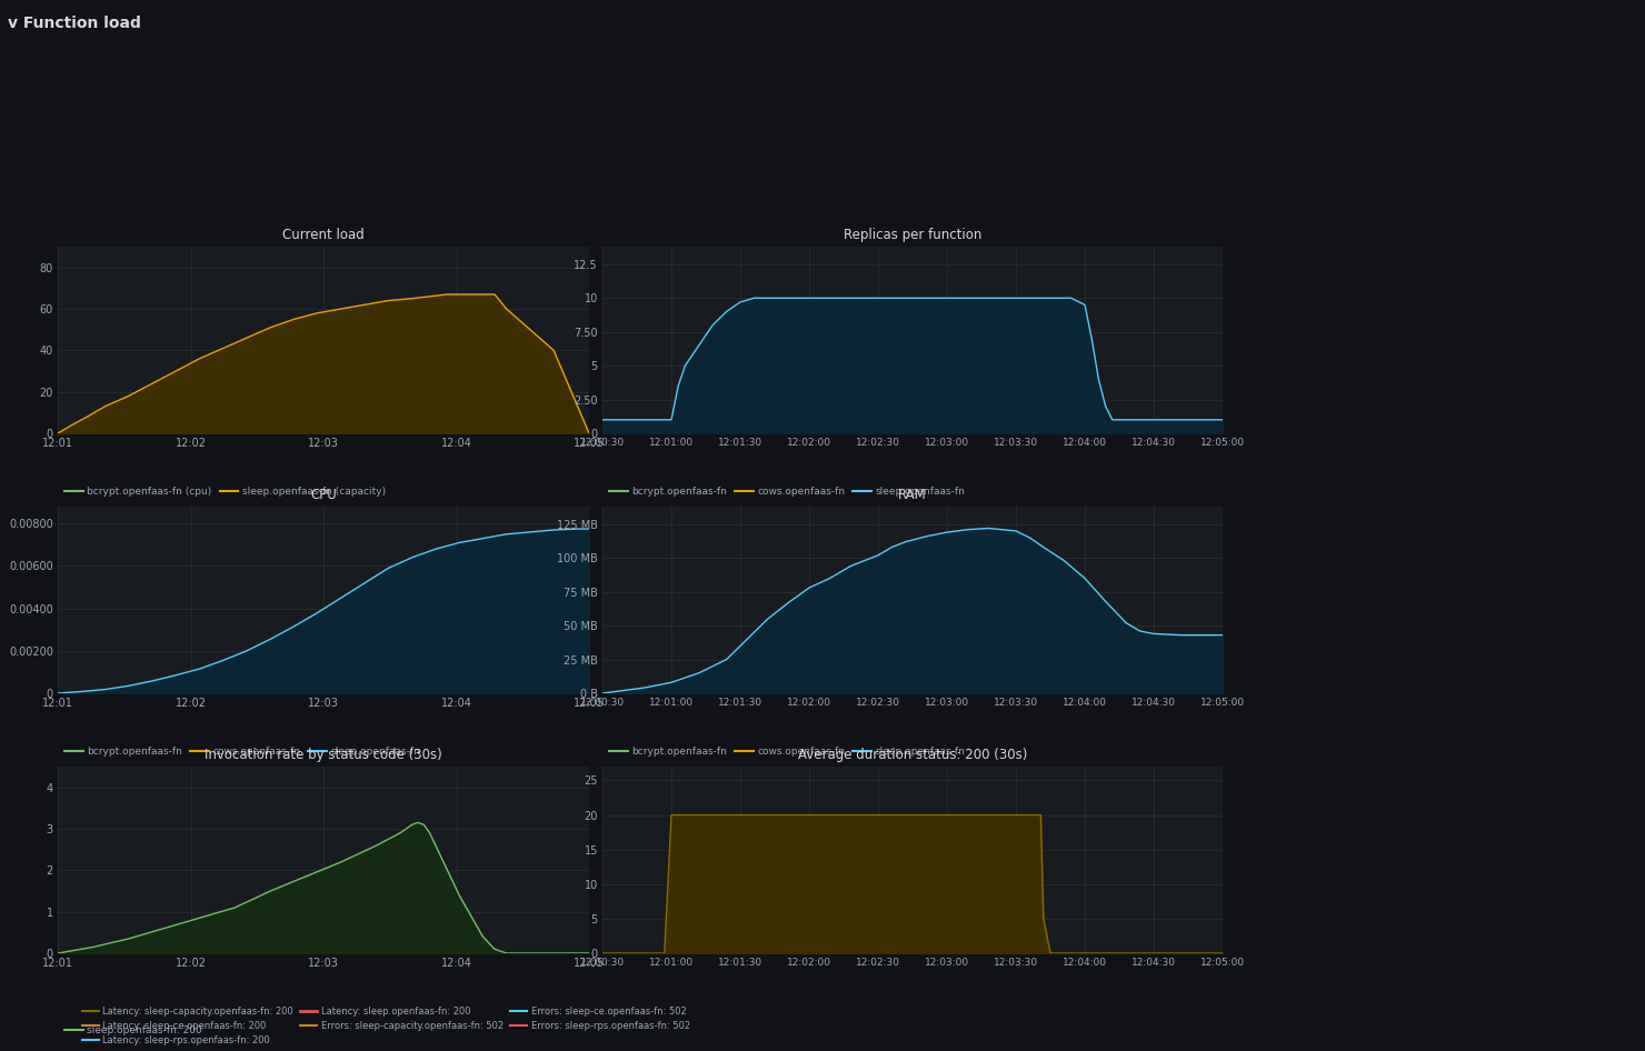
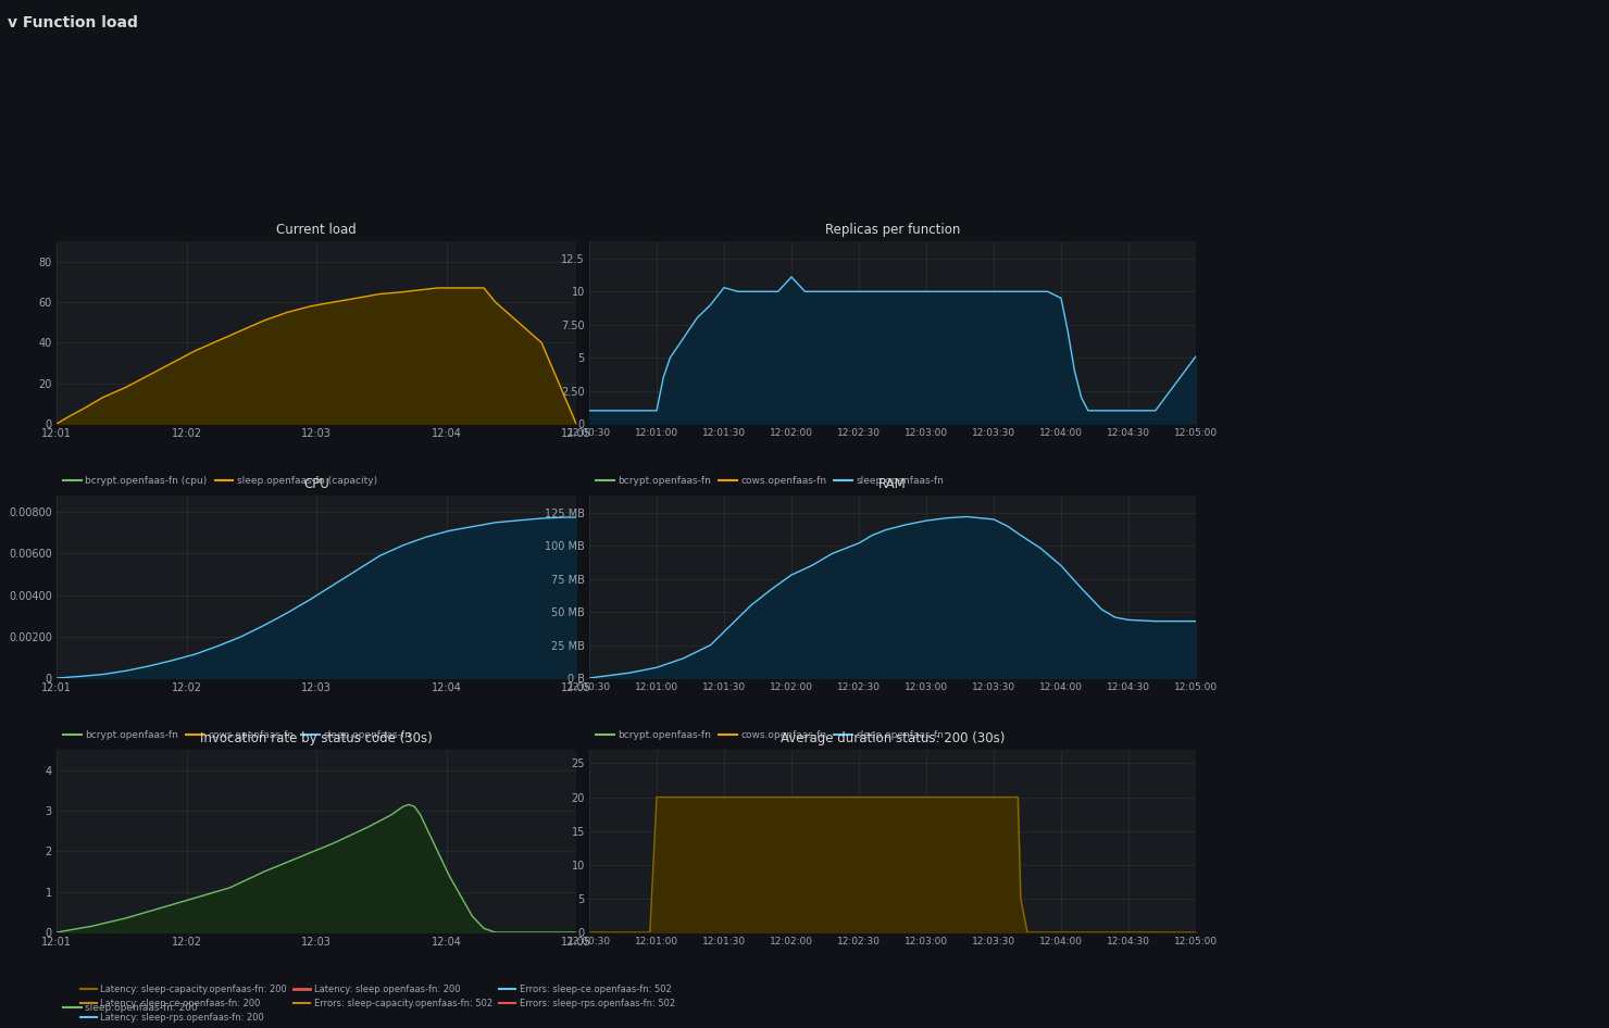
Replicas per function/12:01:30: 9.7 -> 10.3
Replicas per function/12:02:00: 10.0 -> 11.1
Replicas per function/12:05:00: 1.0 -> 5.1
